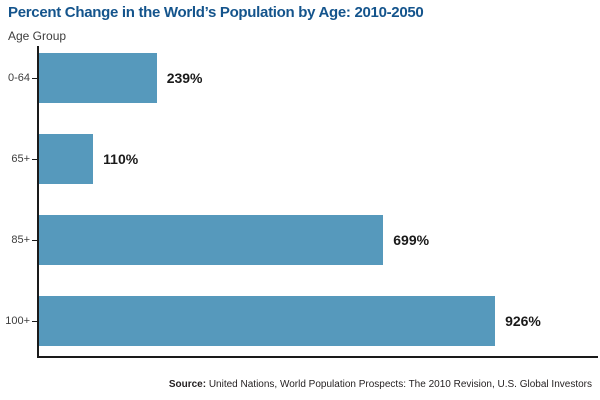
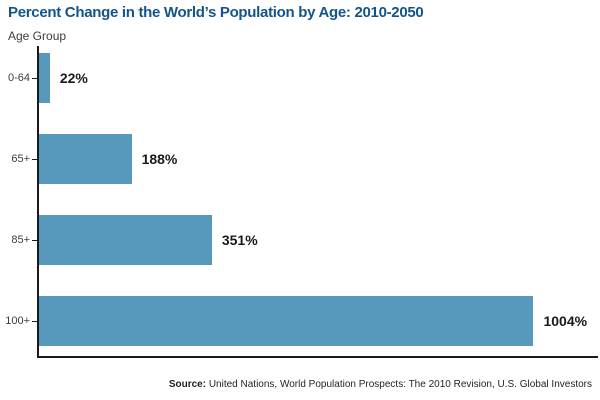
0-64: 239% -> 22%
65+: 110% -> 188%
85+: 699% -> 351%
100+: 926% -> 1004%
